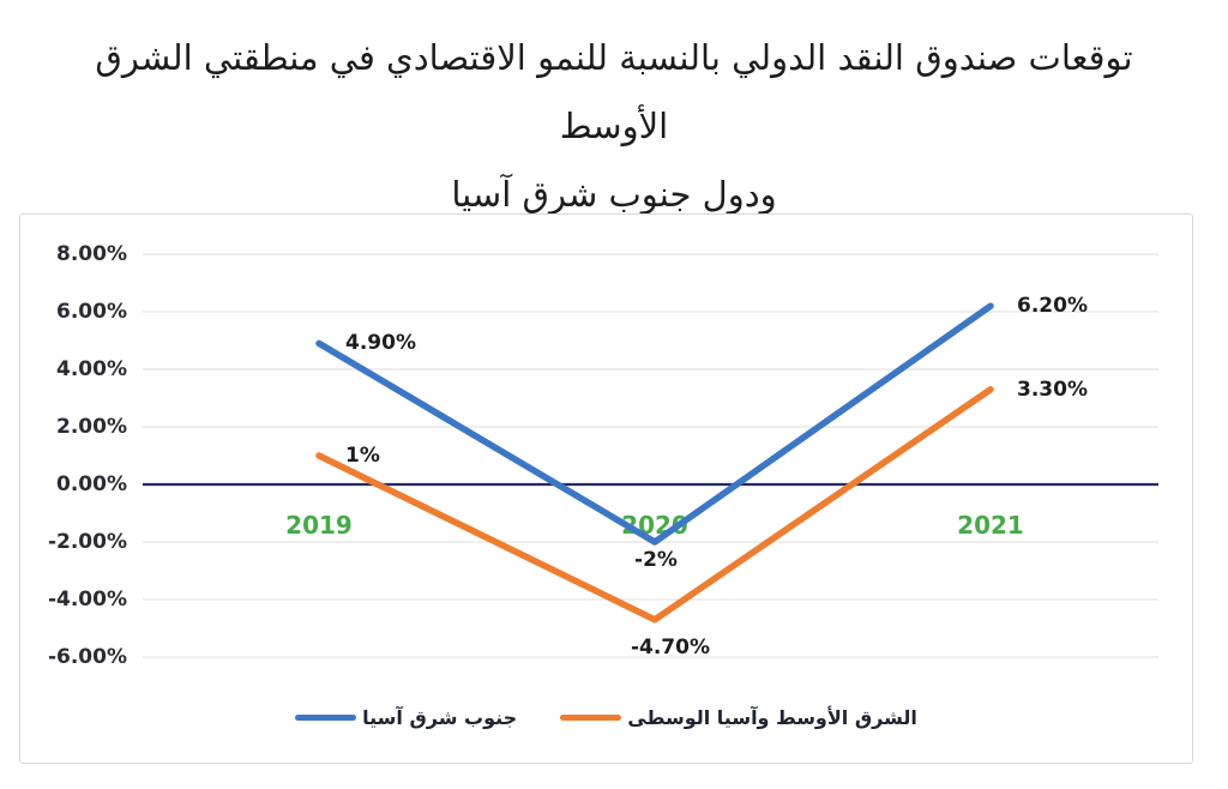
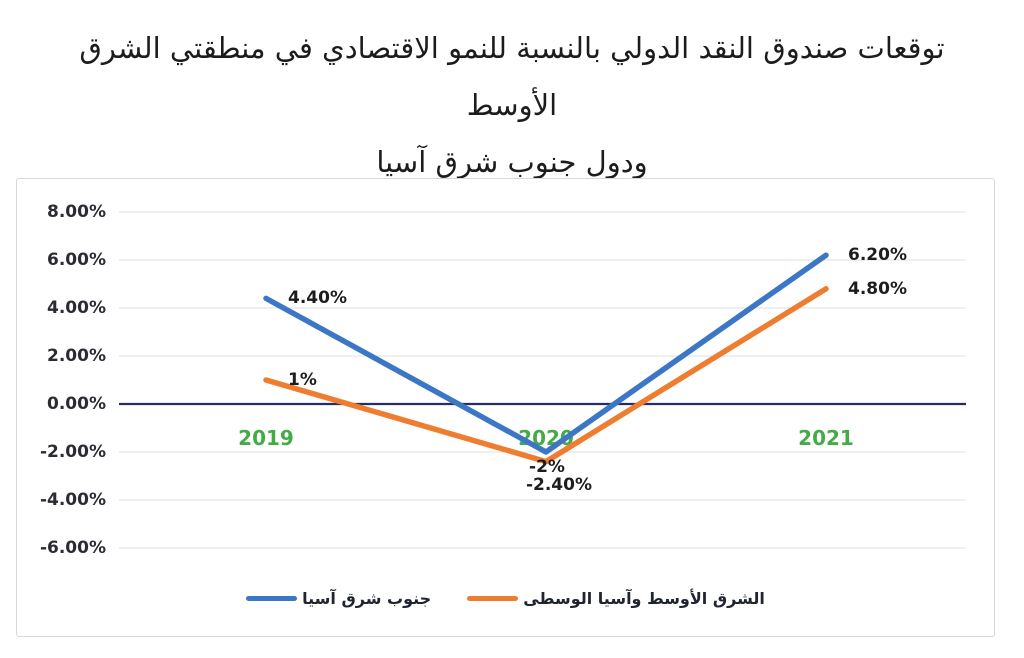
جنوب شرق آسيا/2019: 4.90% -> 4.40%
الشرق الأوسط وآسيا الوسطى/2020: -4.70% -> -2.40%
الشرق الأوسط وآسيا الوسطى/2021: 3.30% -> 4.80%
